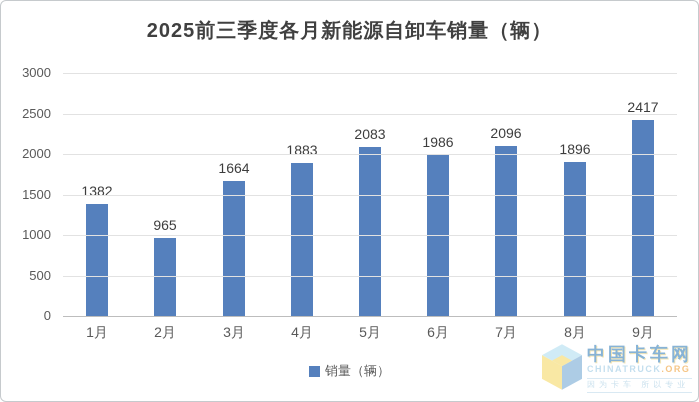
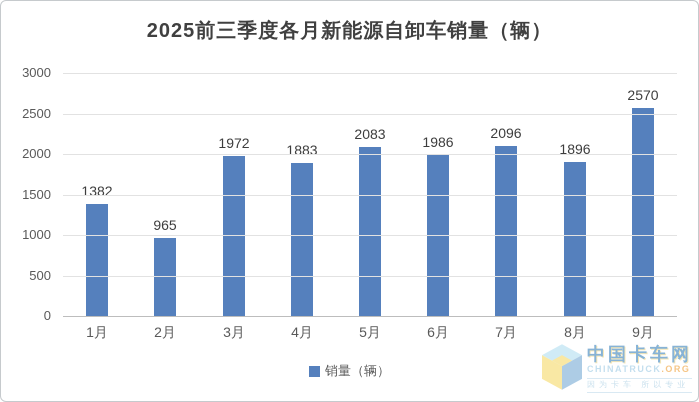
3月: 1664 -> 1972
9月: 2417 -> 2570
